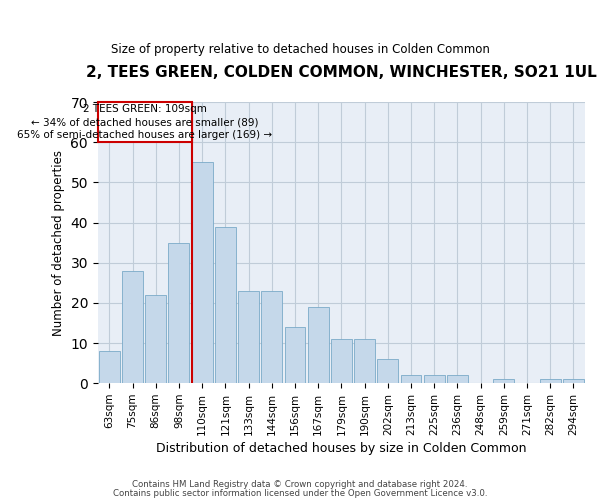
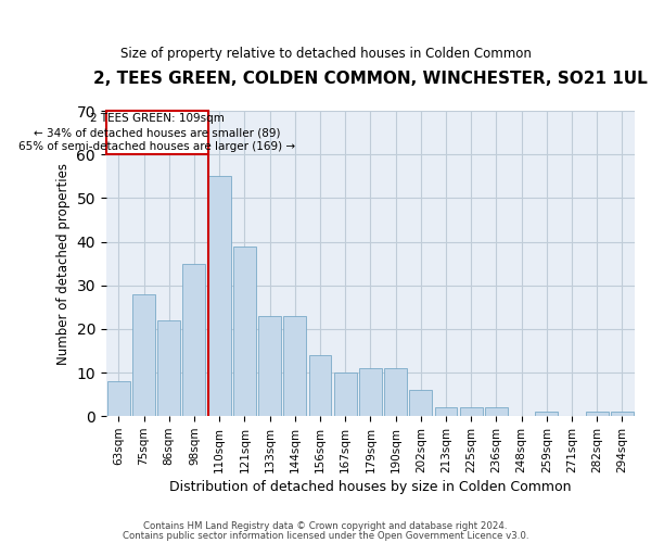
167sqm: 19 -> 10
